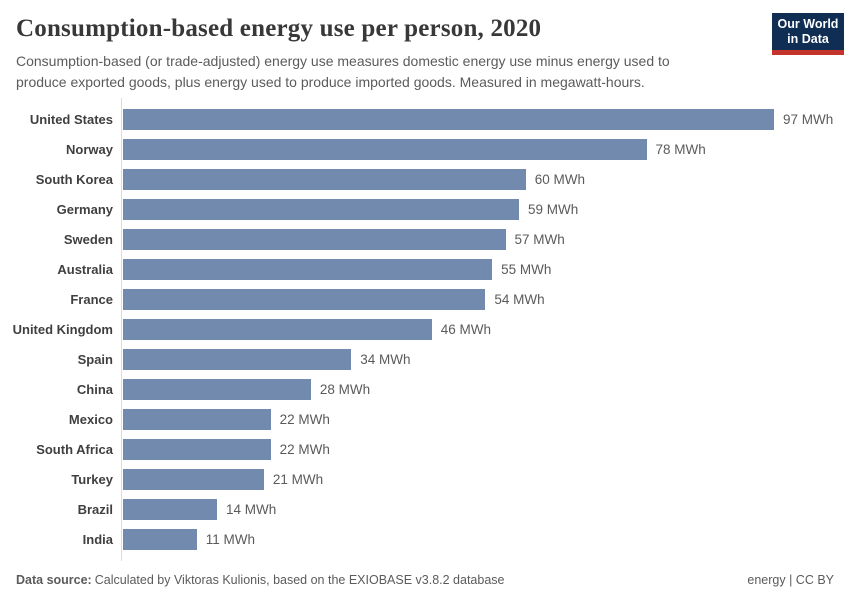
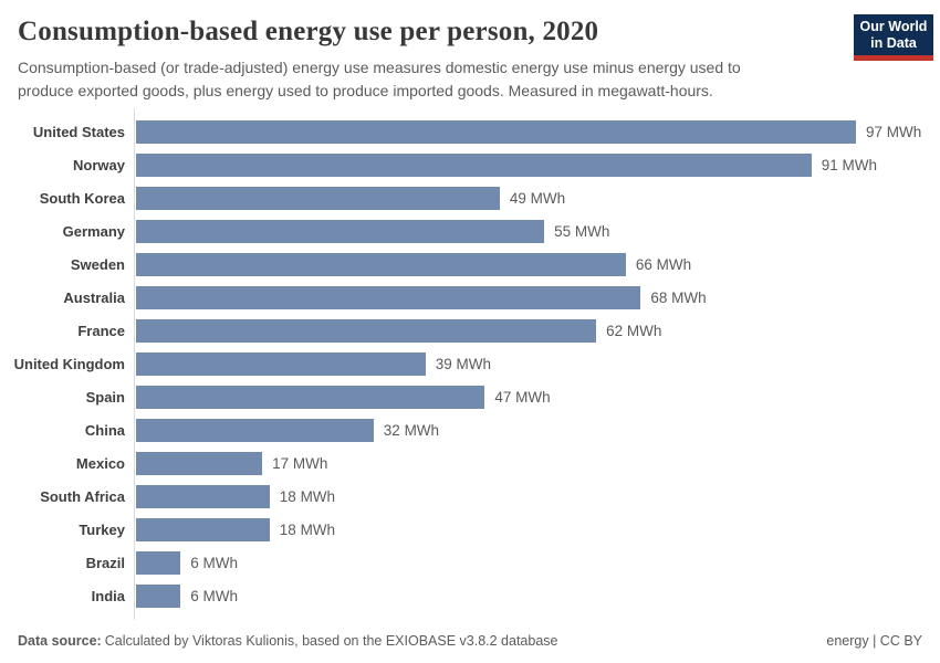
Norway: 78 -> 91
South Korea: 60 -> 49
Germany: 59 -> 55
Sweden: 57 -> 66
Australia: 55 -> 68
France: 54 -> 62
United Kingdom: 46 -> 39
Spain: 34 -> 47
China: 28 -> 32
Mexico: 22 -> 17
South Africa: 22 -> 18
Turkey: 21 -> 18
Brazil: 14 -> 6
India: 11 -> 6
